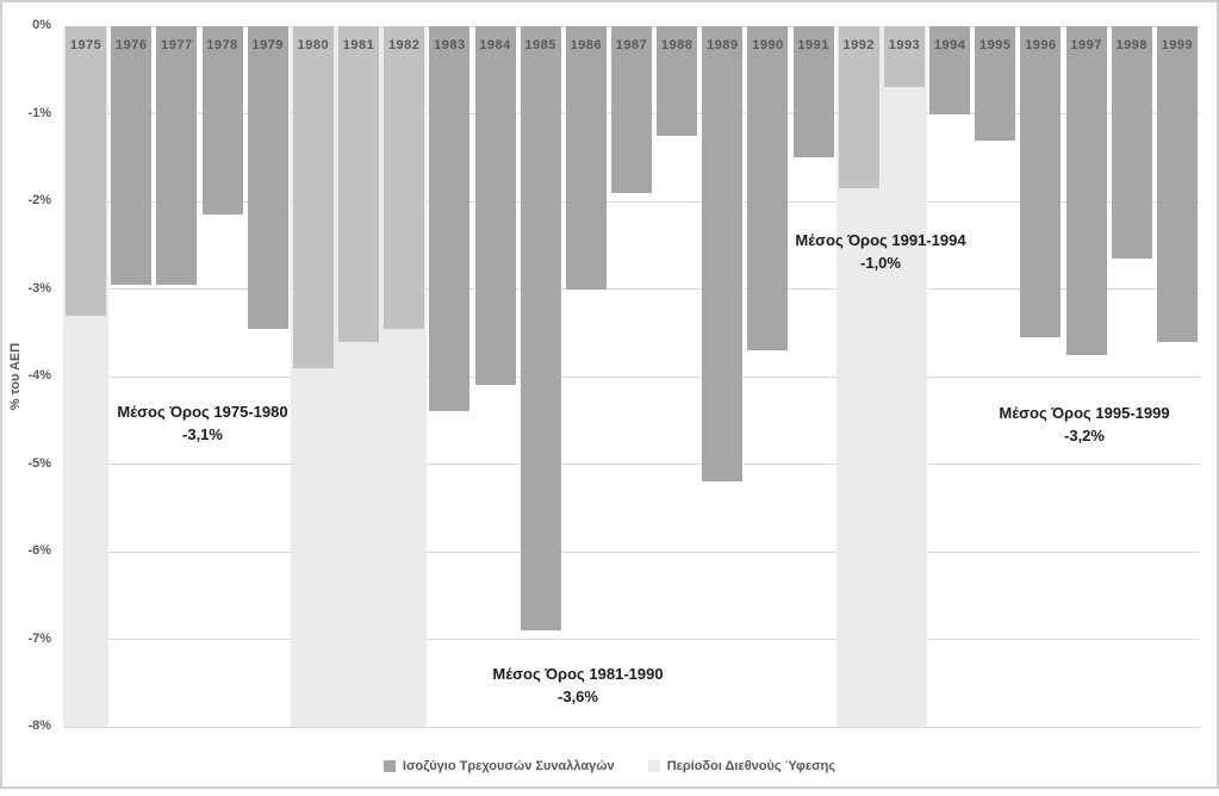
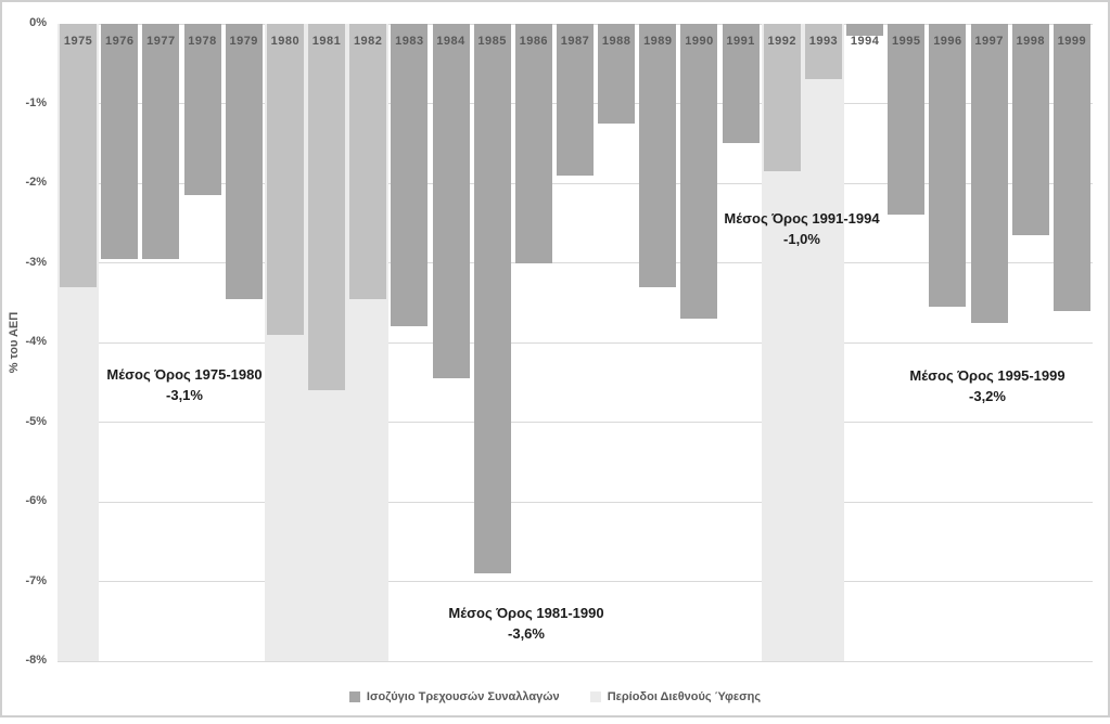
1981: -3.6% -> -4.6%
1983: -4.4% -> -3.8%
1984: -4.1% -> -4.5%
1989: -5.2% -> -3.3%
1994: -1.0% -> -0.1%
1995: -1.3% -> -2.4%
